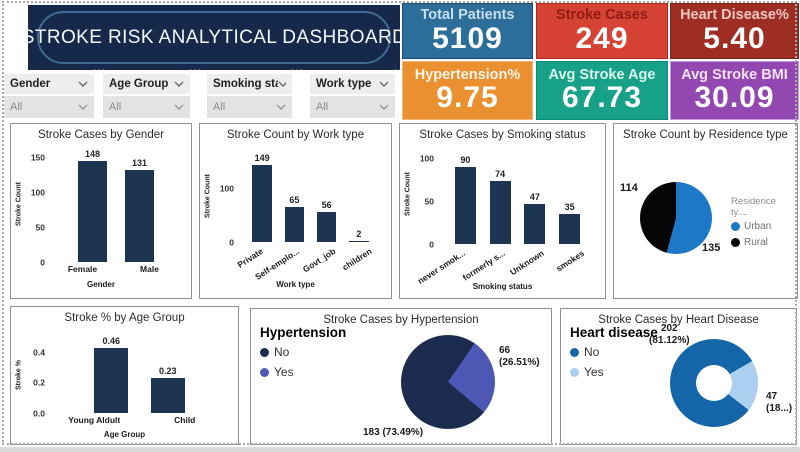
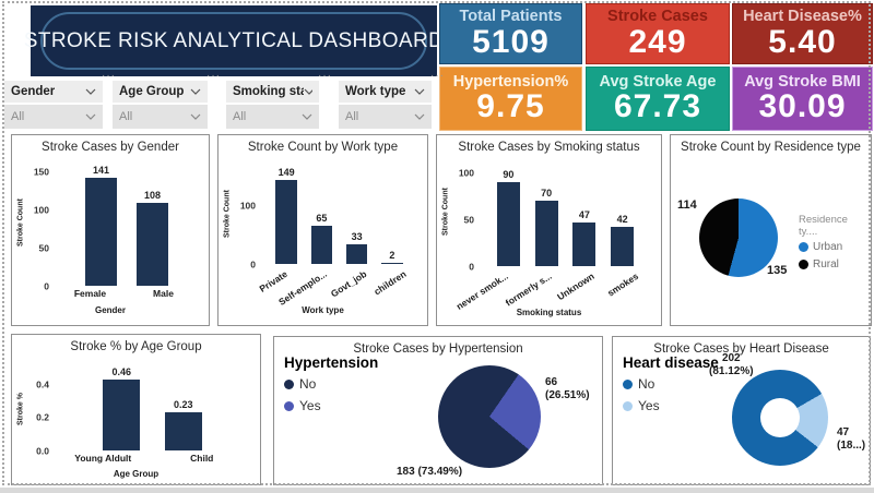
Stroke Cases by Gender/Female: 148 -> 141
Stroke Cases by Gender/Male: 131 -> 108
Stroke Count by Work type/Govt_job: 56 -> 33
Stroke Cases by Smoking status/formerly s...: 74 -> 70
Stroke Cases by Smoking status/smokes: 35 -> 42
